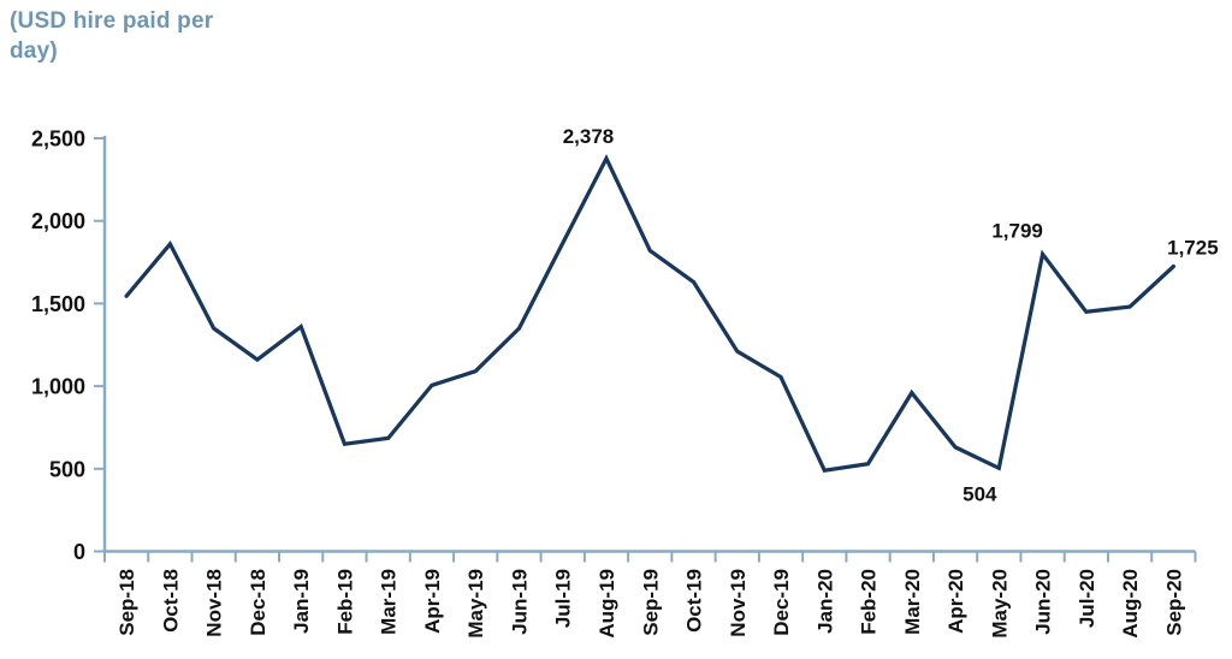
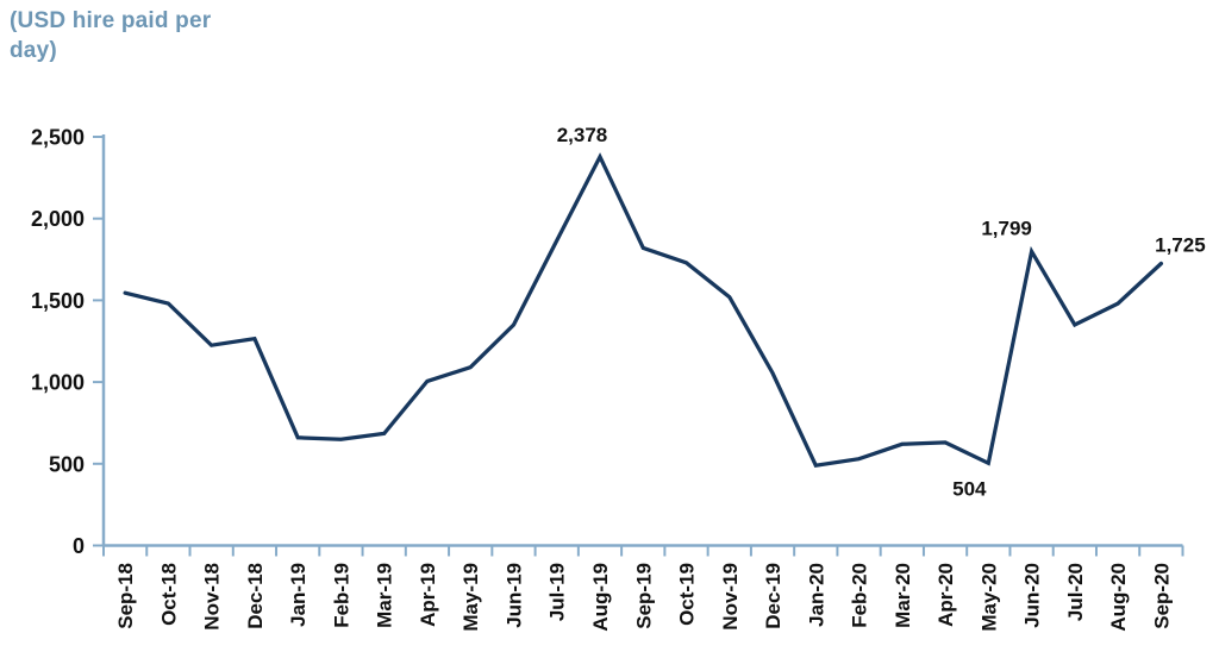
Oct-18: 1860 -> 1480
Nov-18: 1350 -> 1220
Dec-18: 1160 -> 1260
Jan-19: 1360 -> 660
Oct-19: 1630 -> 1730
Nov-19: 1210 -> 1520
Mar-20: 960 -> 620
Jul-20: 1450 -> 1350
